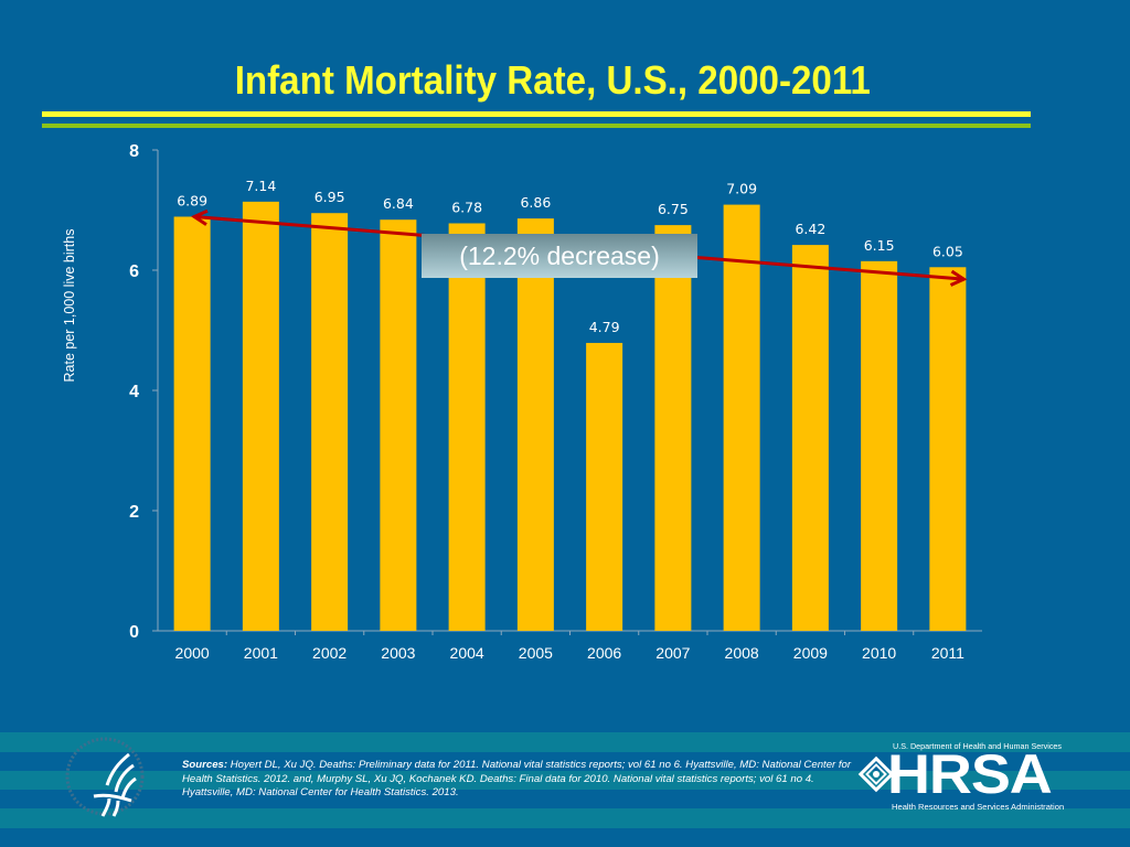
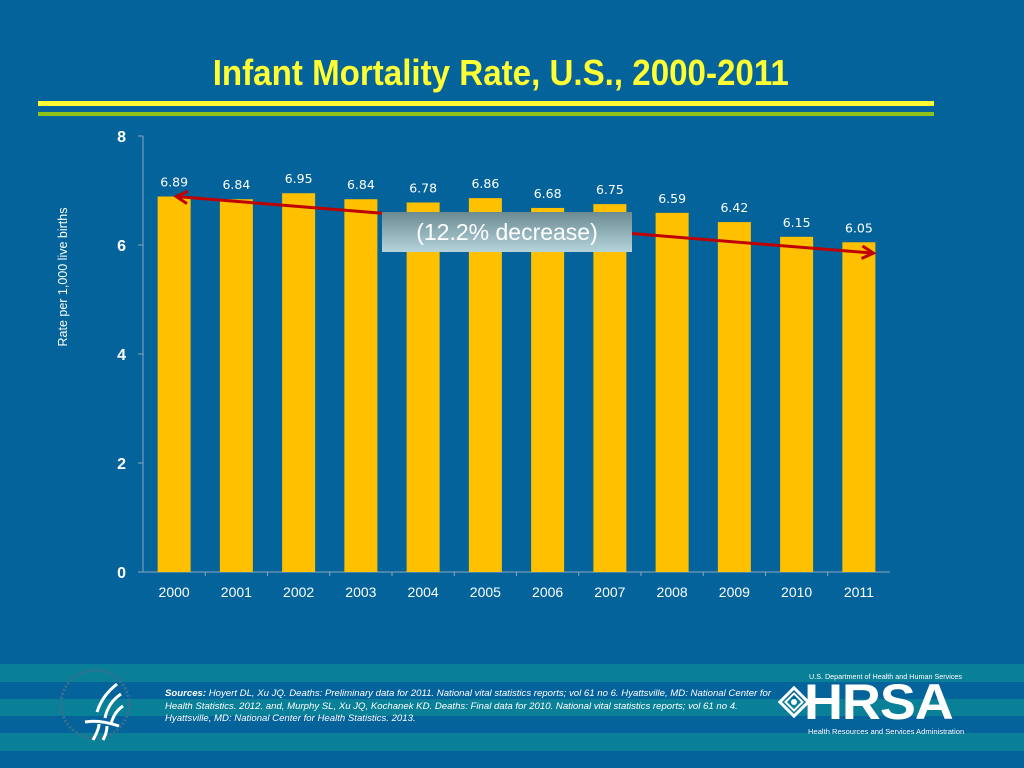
2001: 7.14 -> 6.84
2006: 4.79 -> 6.68
2008: 7.09 -> 6.59
